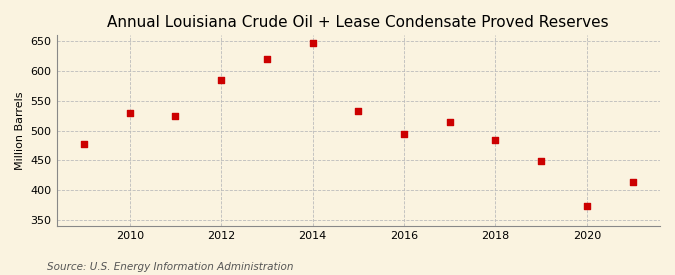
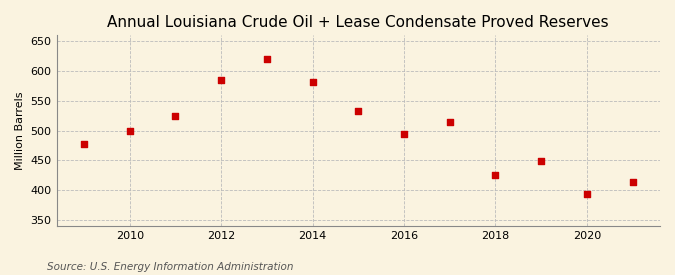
2010: 530 -> 500
2014: 647 -> 582
2018: 484 -> 426
2020: 374 -> 394
